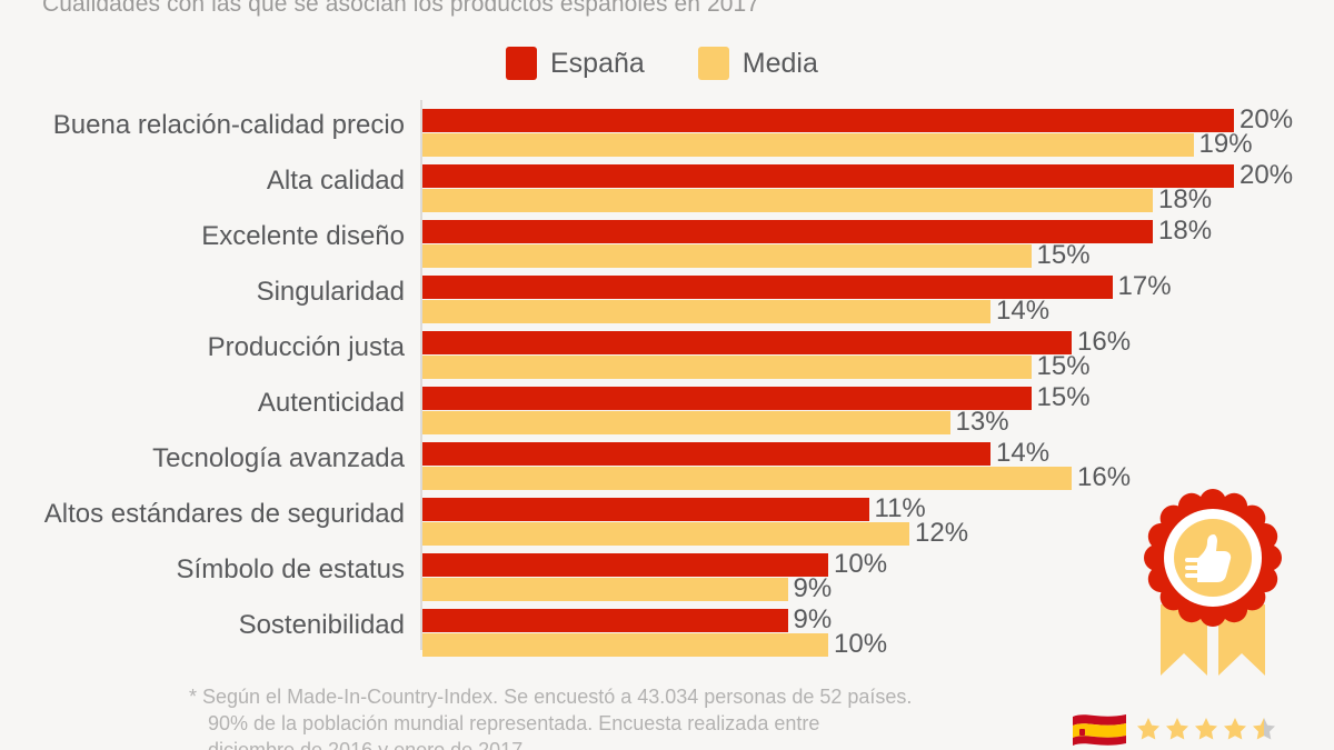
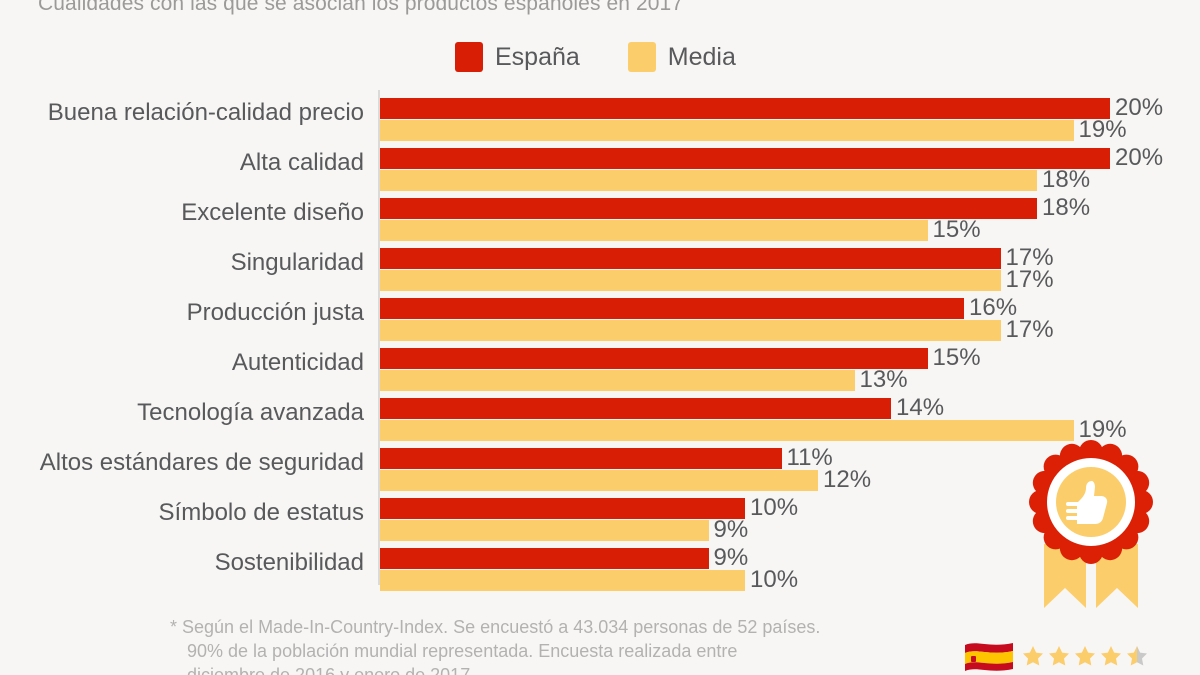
Media/Singularidad: 14% -> 17%
Media/Producción justa: 15% -> 17%
Media/Tecnología avanzada: 16% -> 19%
